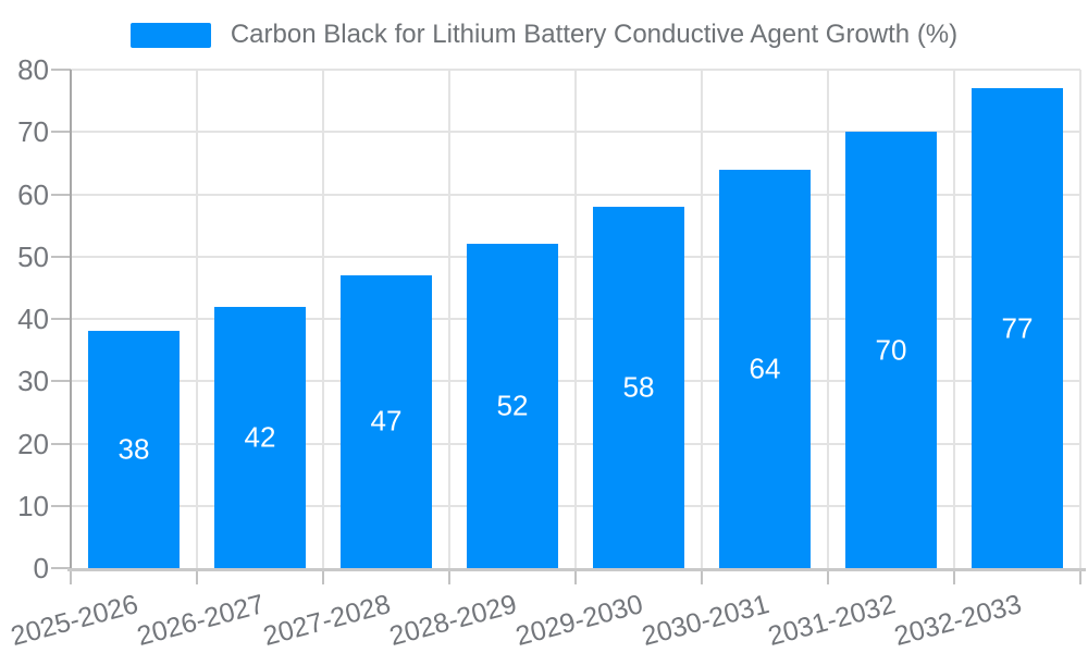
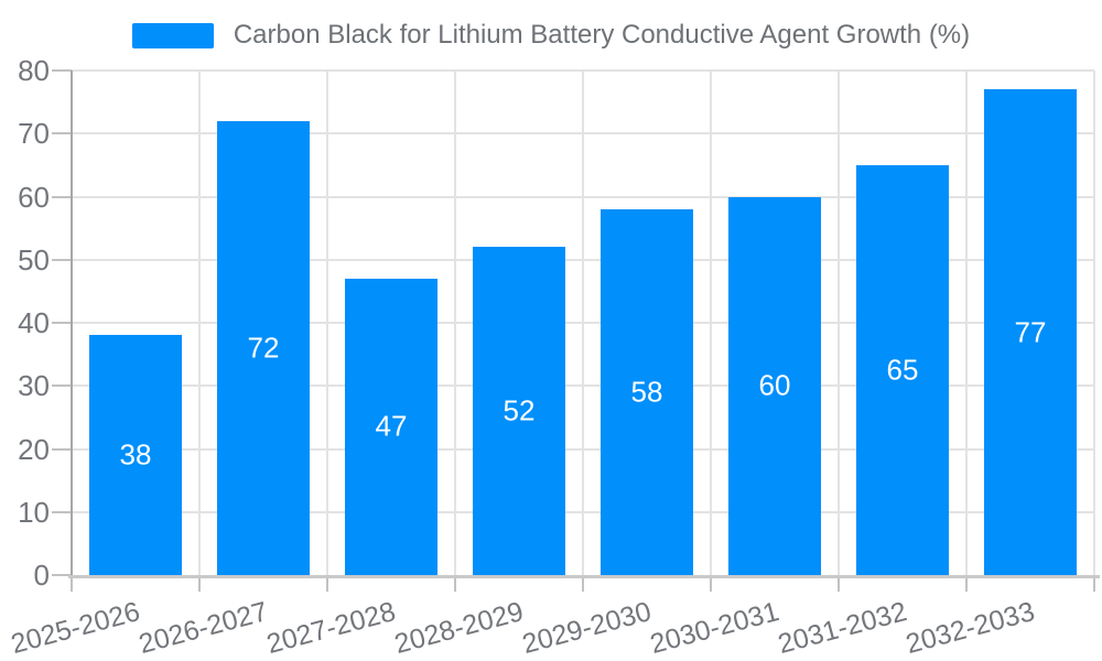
2026-2027: 42 -> 72
2030-2031: 64 -> 60
2031-2032: 70 -> 65
